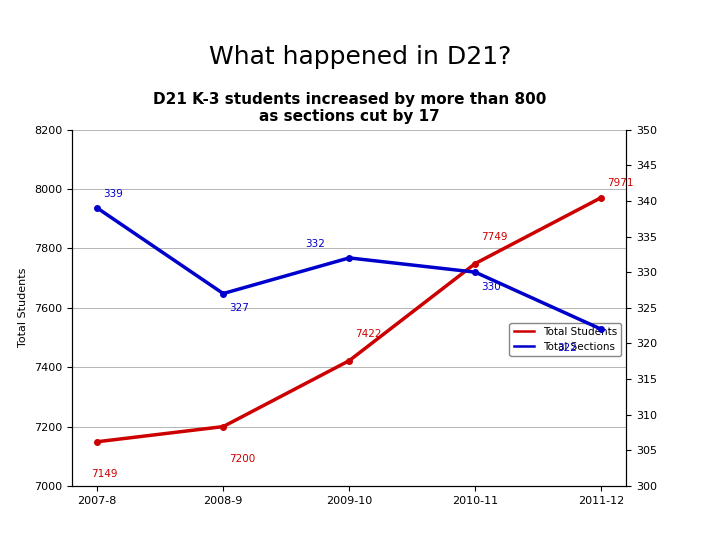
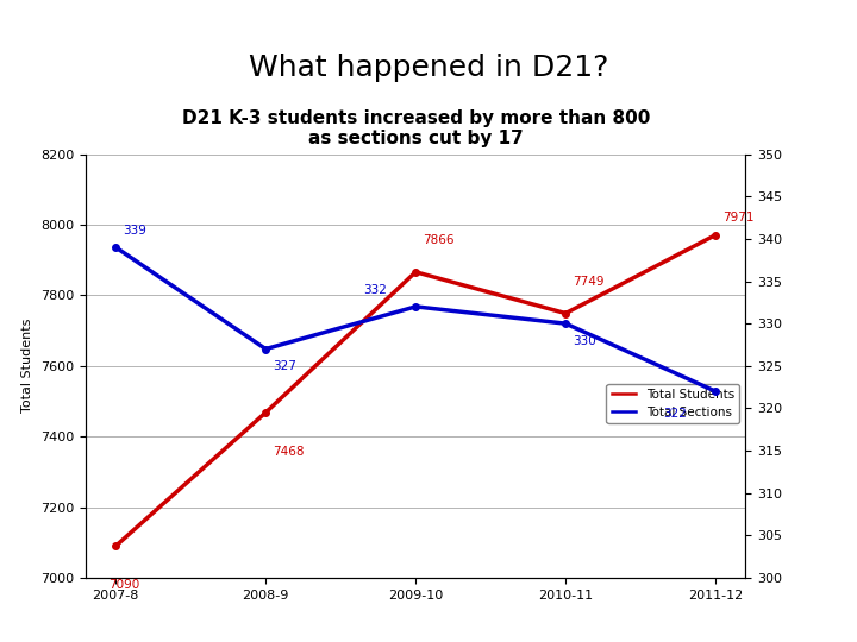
Total Students/2007-8: 7149 -> 7090
Total Students/2008-9: 7200 -> 7468
Total Students/2009-10: 7422 -> 7866
